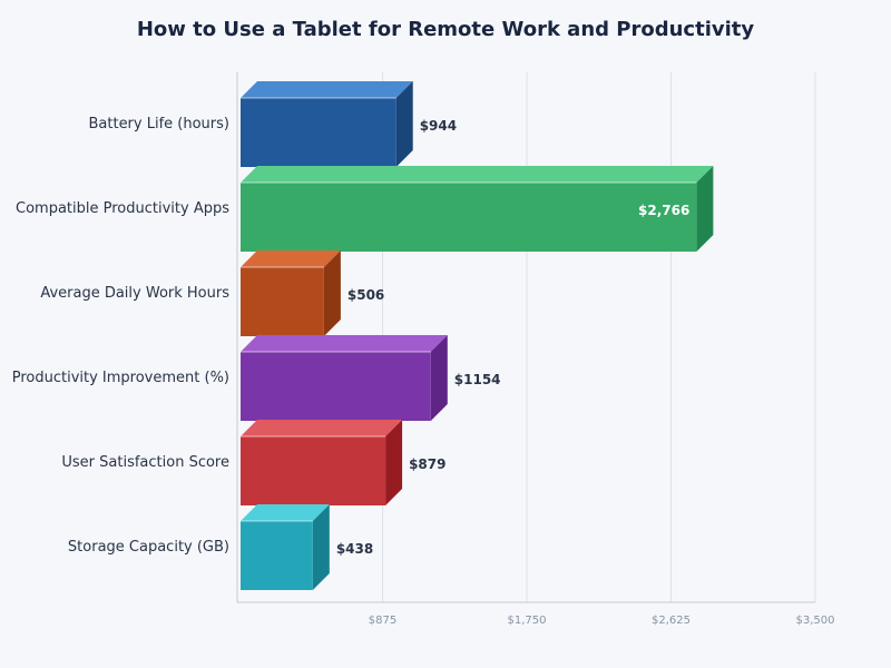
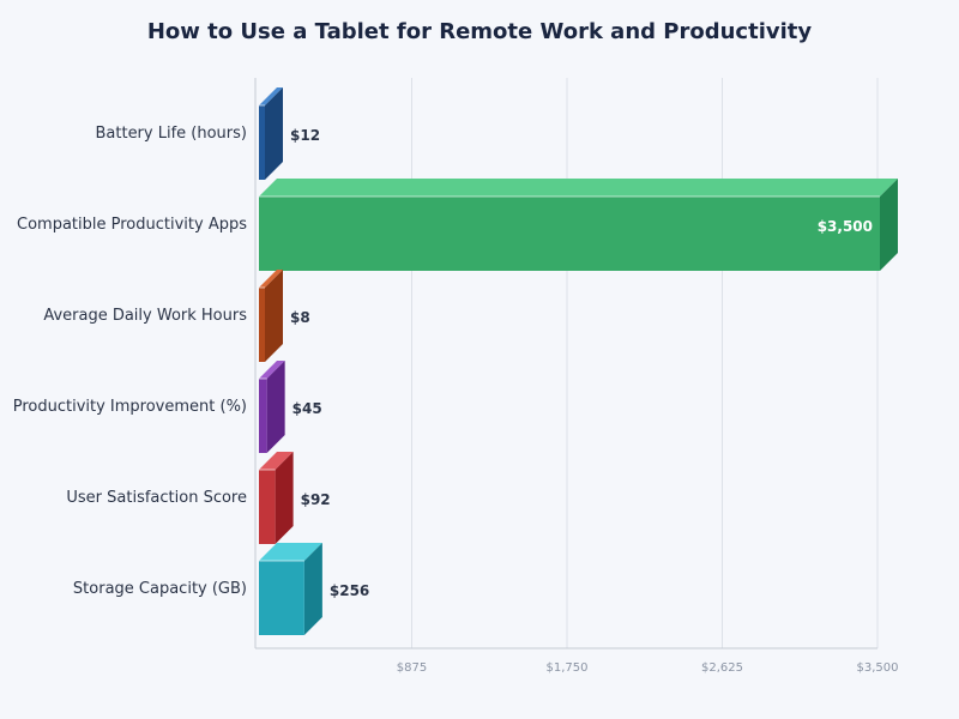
Battery Life (hours): $944 -> $12
Compatible Productivity Apps: $2,766 -> $3,500
Average Daily Work Hours: $506 -> $8
Productivity Improvement (%): $1154 -> $45
User Satisfaction Score: $879 -> $92
Storage Capacity (GB): $438 -> $256
